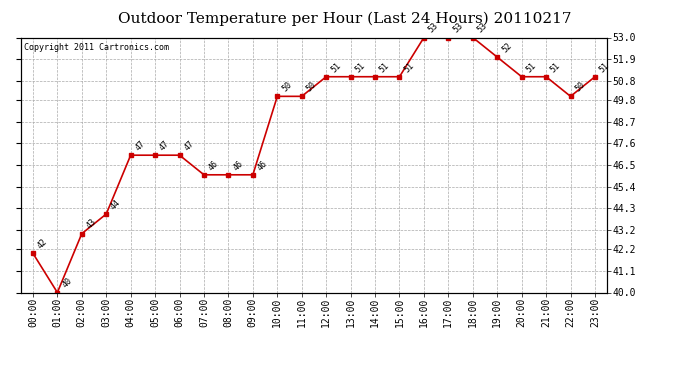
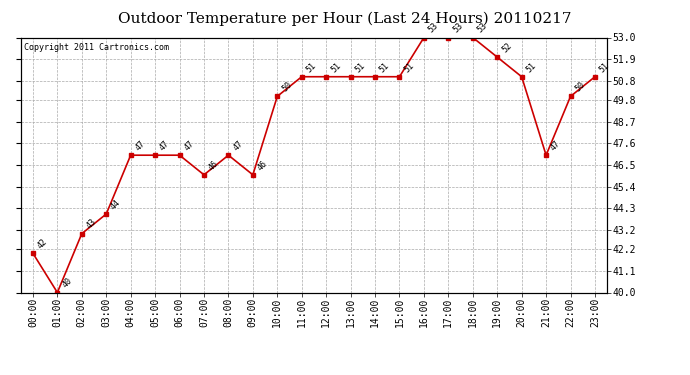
08:00: 46 -> 47
11:00: 50 -> 51
21:00: 51 -> 47
